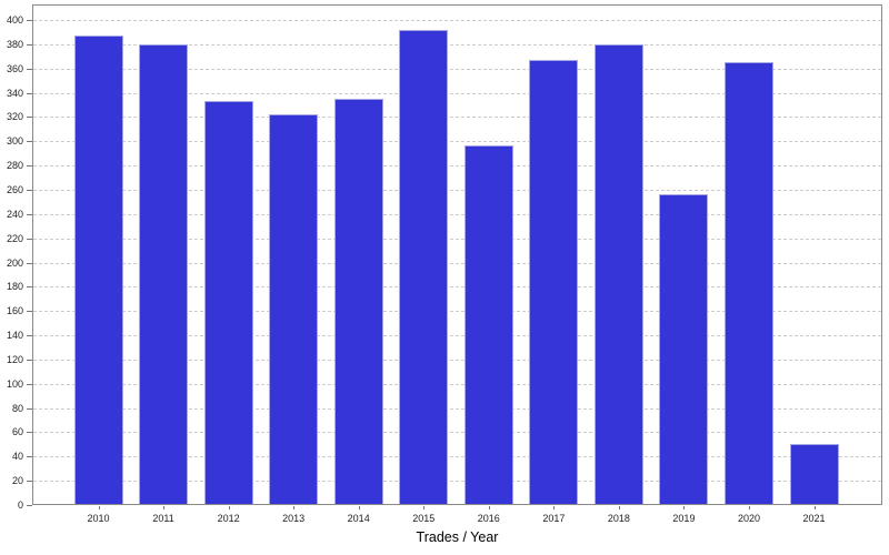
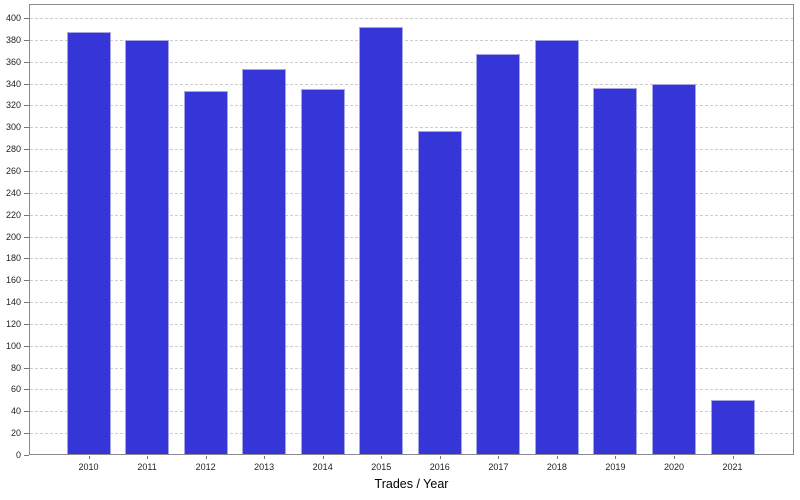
2013: 322 -> 353
2019: 256 -> 336
2020: 365 -> 340
